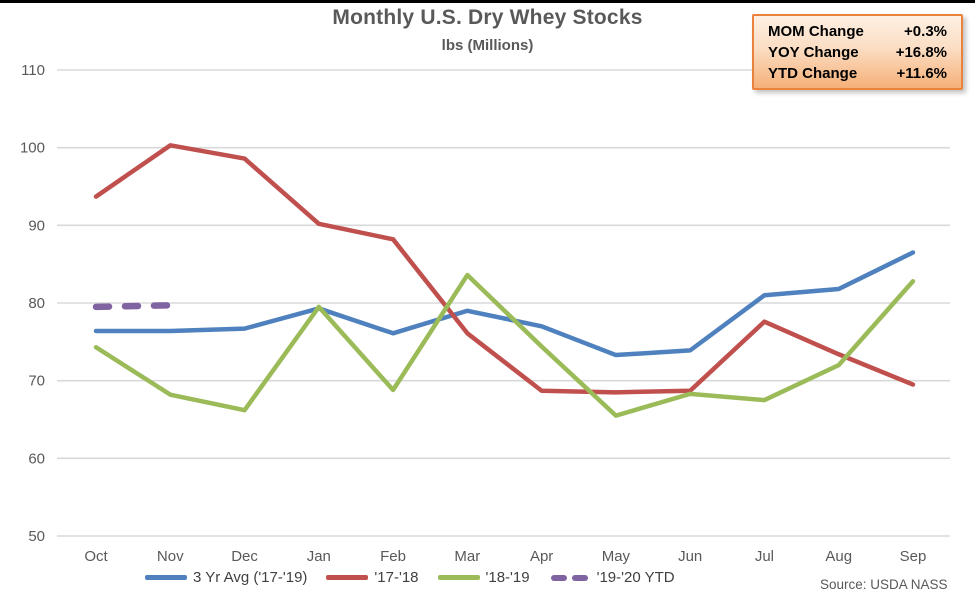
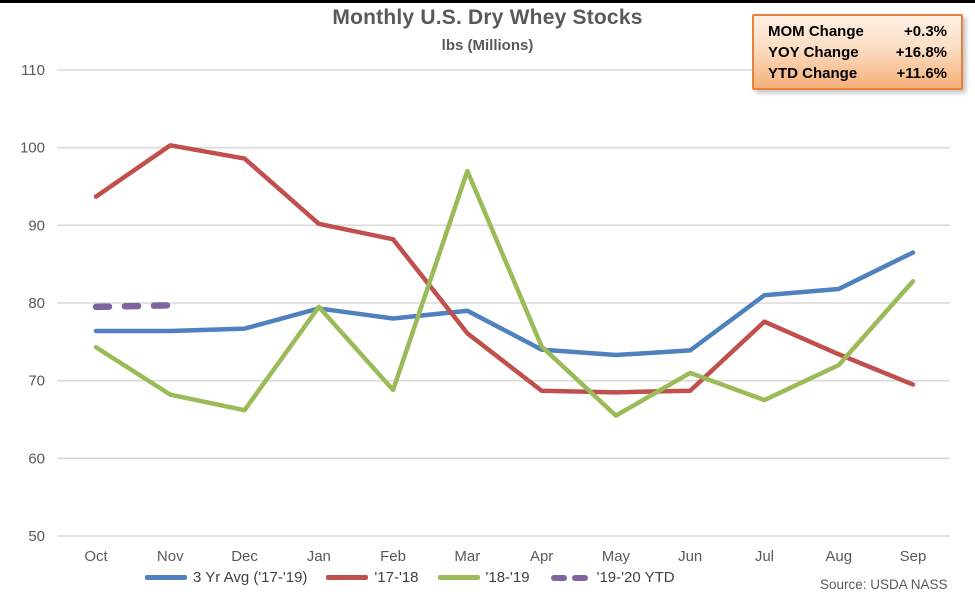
3 Yr Avg ('17-'19)/Feb: 76 -> 78
'18-'19/Mar: 84 -> 97
3 Yr Avg ('17-'19)/Apr: 77 -> 74
'18-'19/Jun: 68 -> 71
